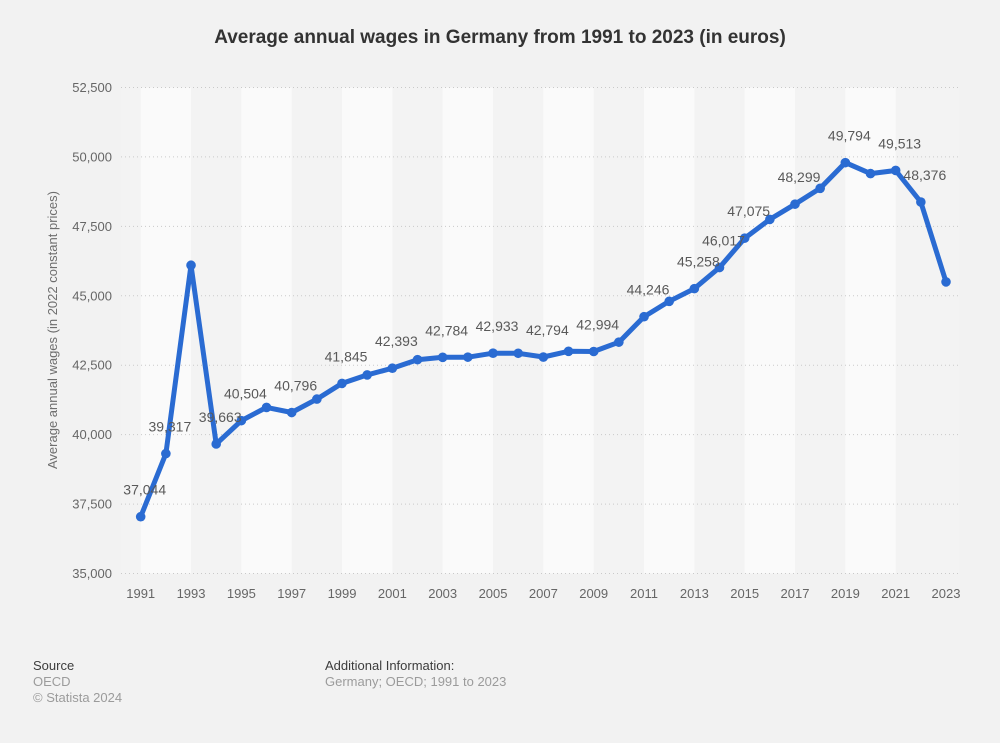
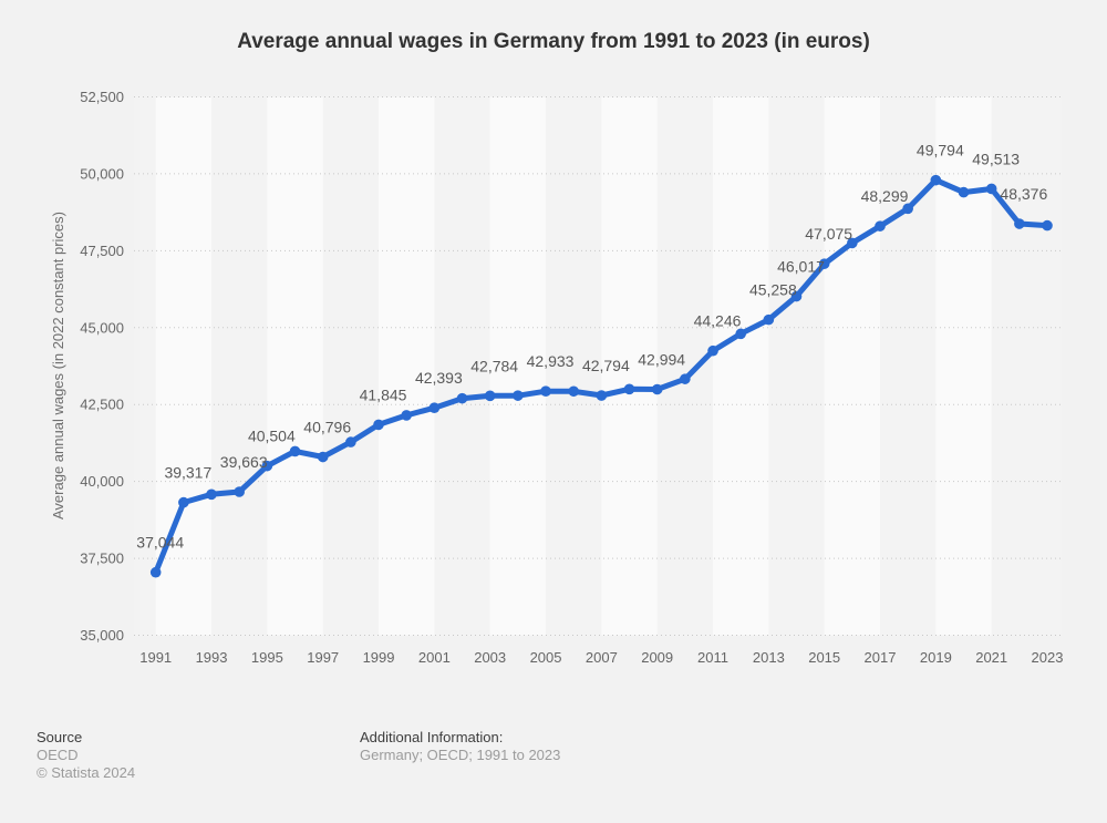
1993: 46100 -> 39600
2023: 45500 -> 48300
